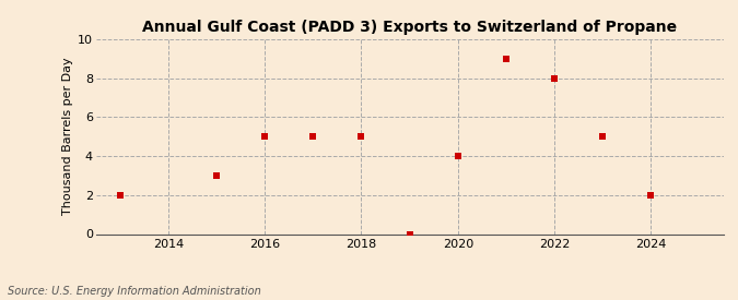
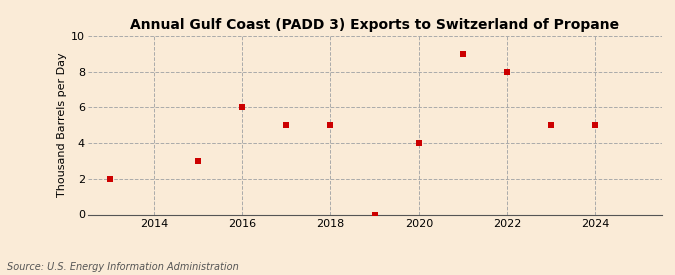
2016: 5 -> 6
2024: 2 -> 5
